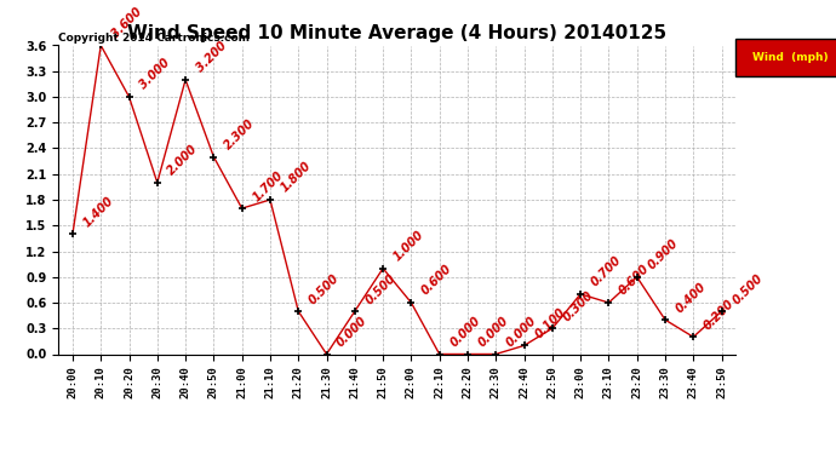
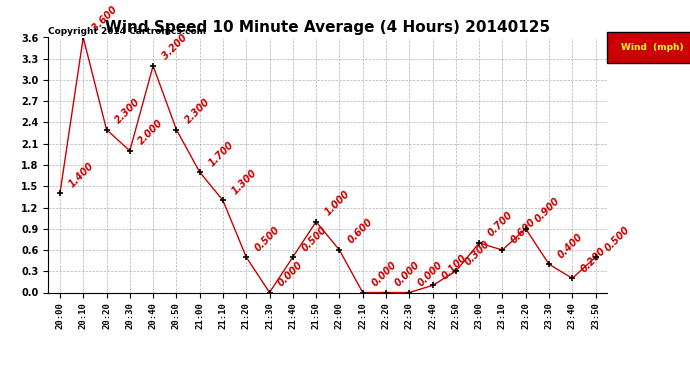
20:20: 3.000 -> 2.300
21:10: 1.800 -> 1.300
